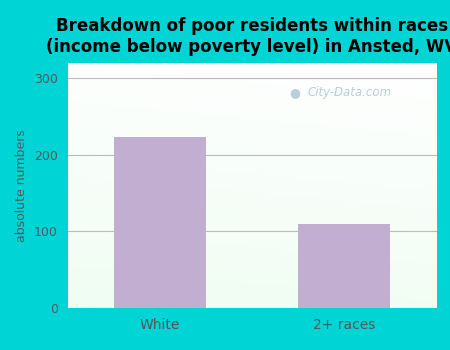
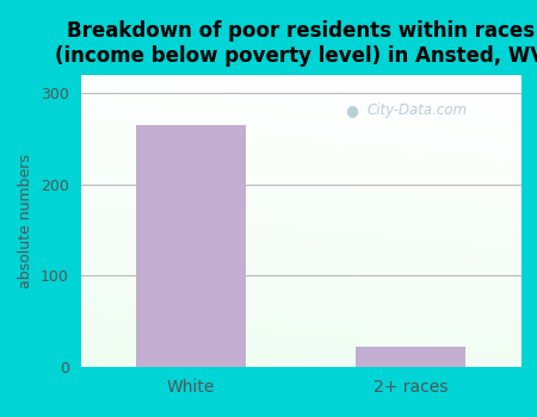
White: 224 -> 265
2+ races: 110 -> 22
